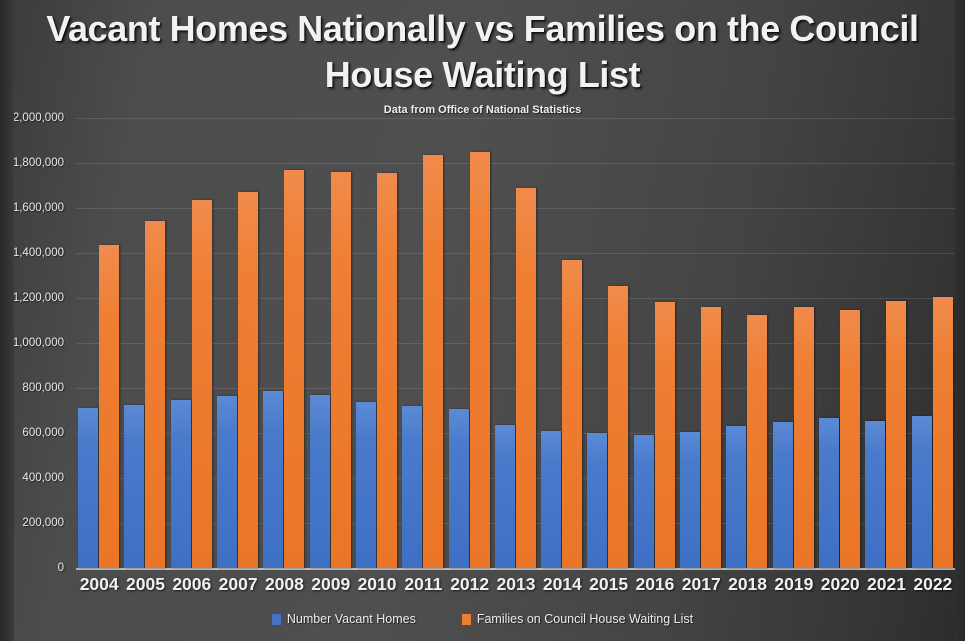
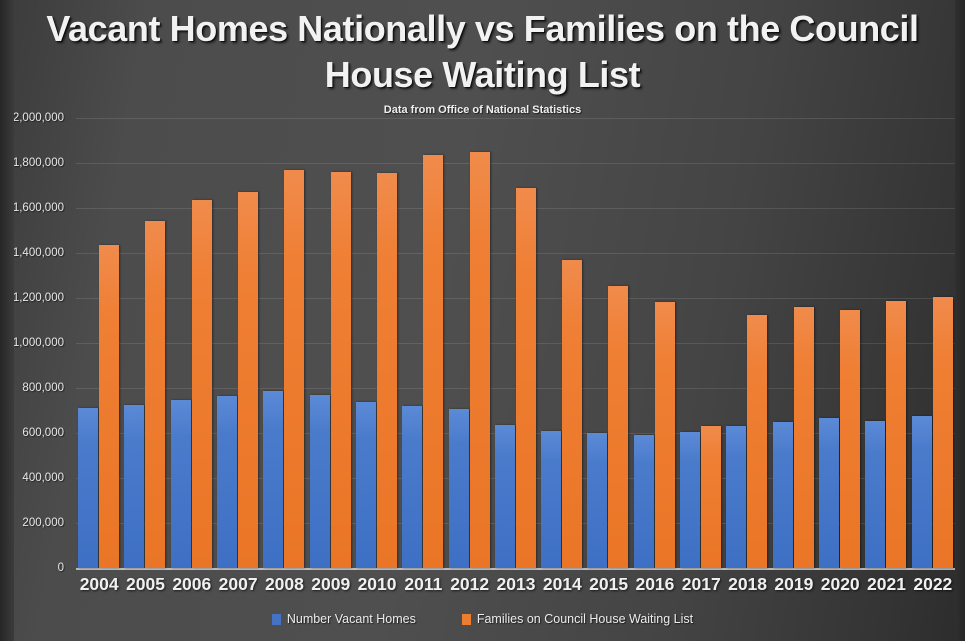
Families on Council House Waiting List/2017: 1160000 -> 630000
